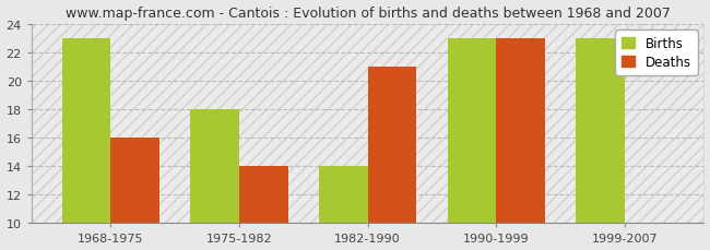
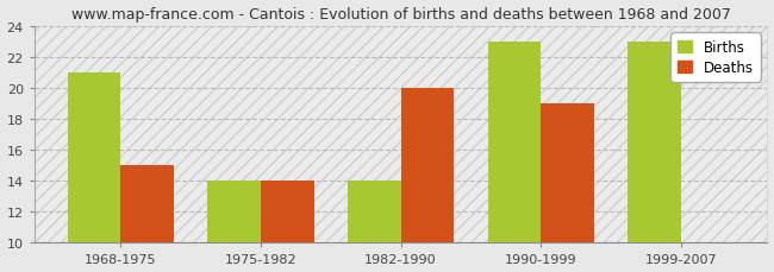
Births/1968-1975: 23 -> 21
Deaths/1968-1975: 16 -> 15
Births/1975-1982: 18 -> 14
Deaths/1982-1990: 21 -> 20
Deaths/1990-1999: 23 -> 19
